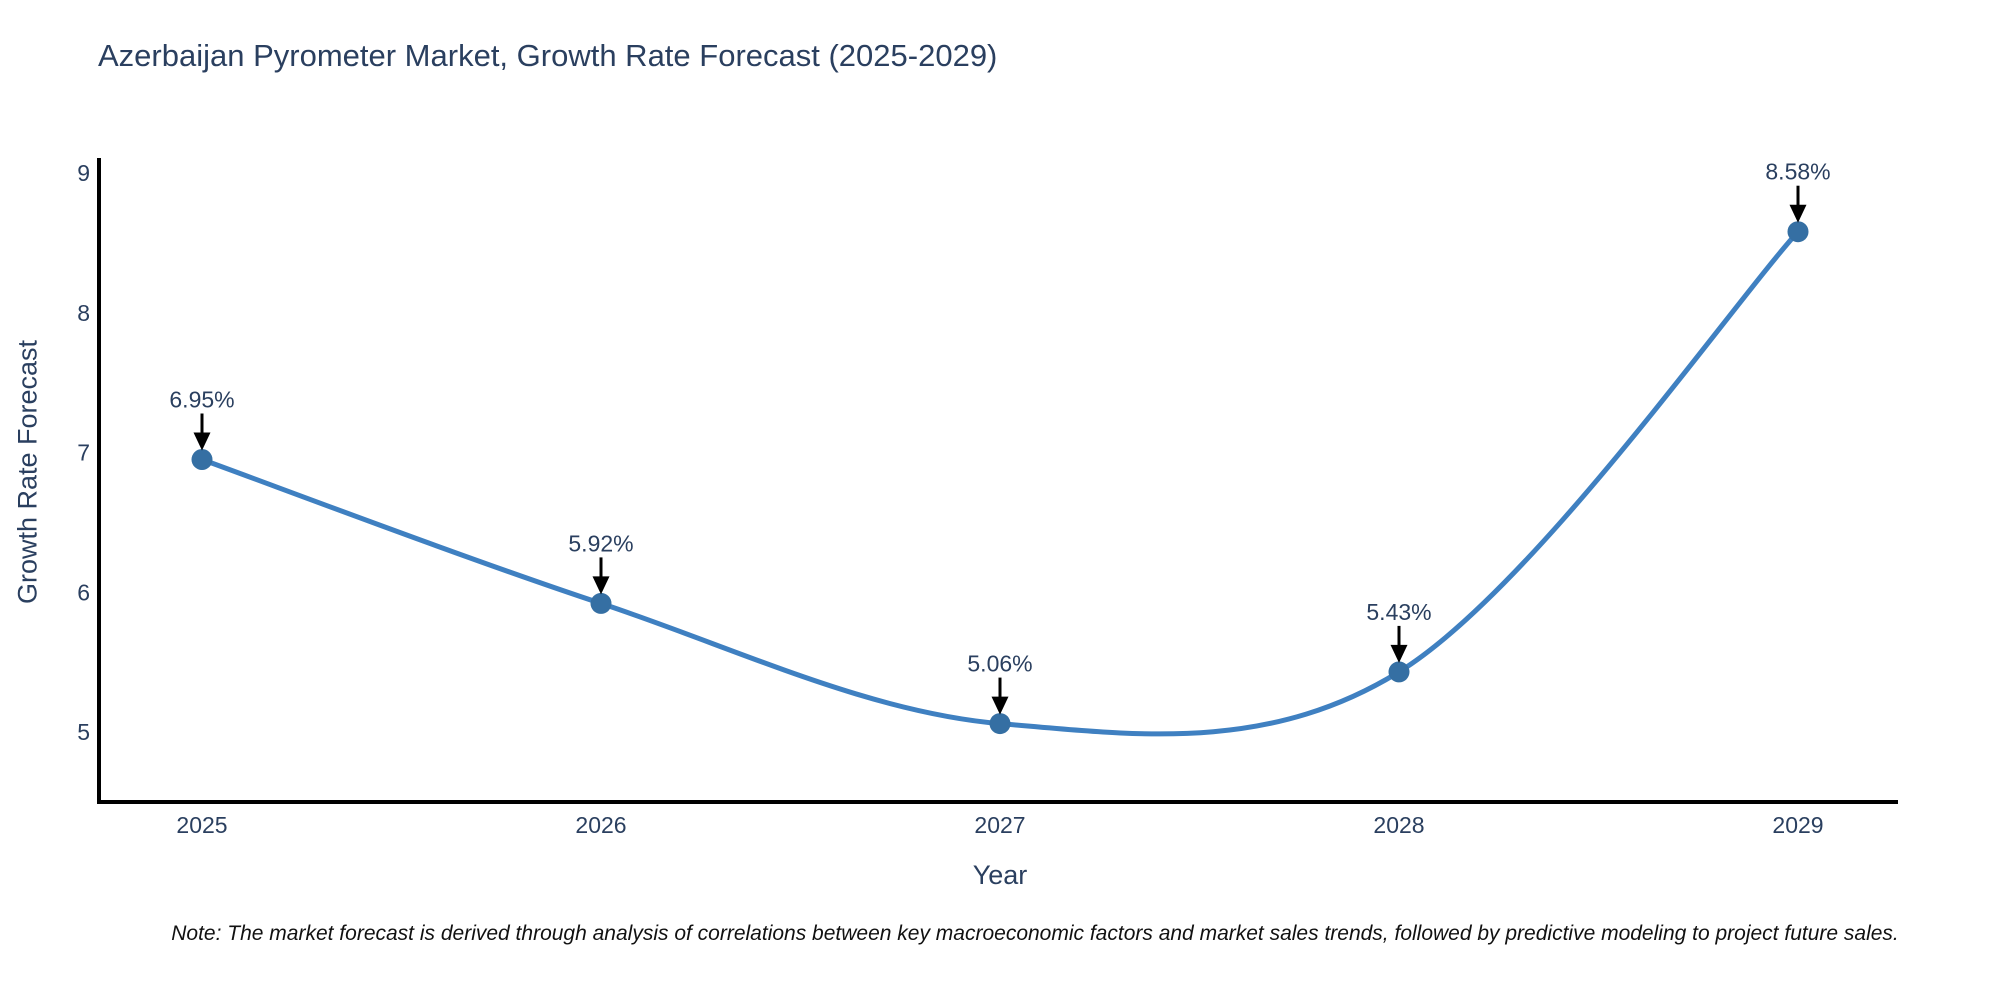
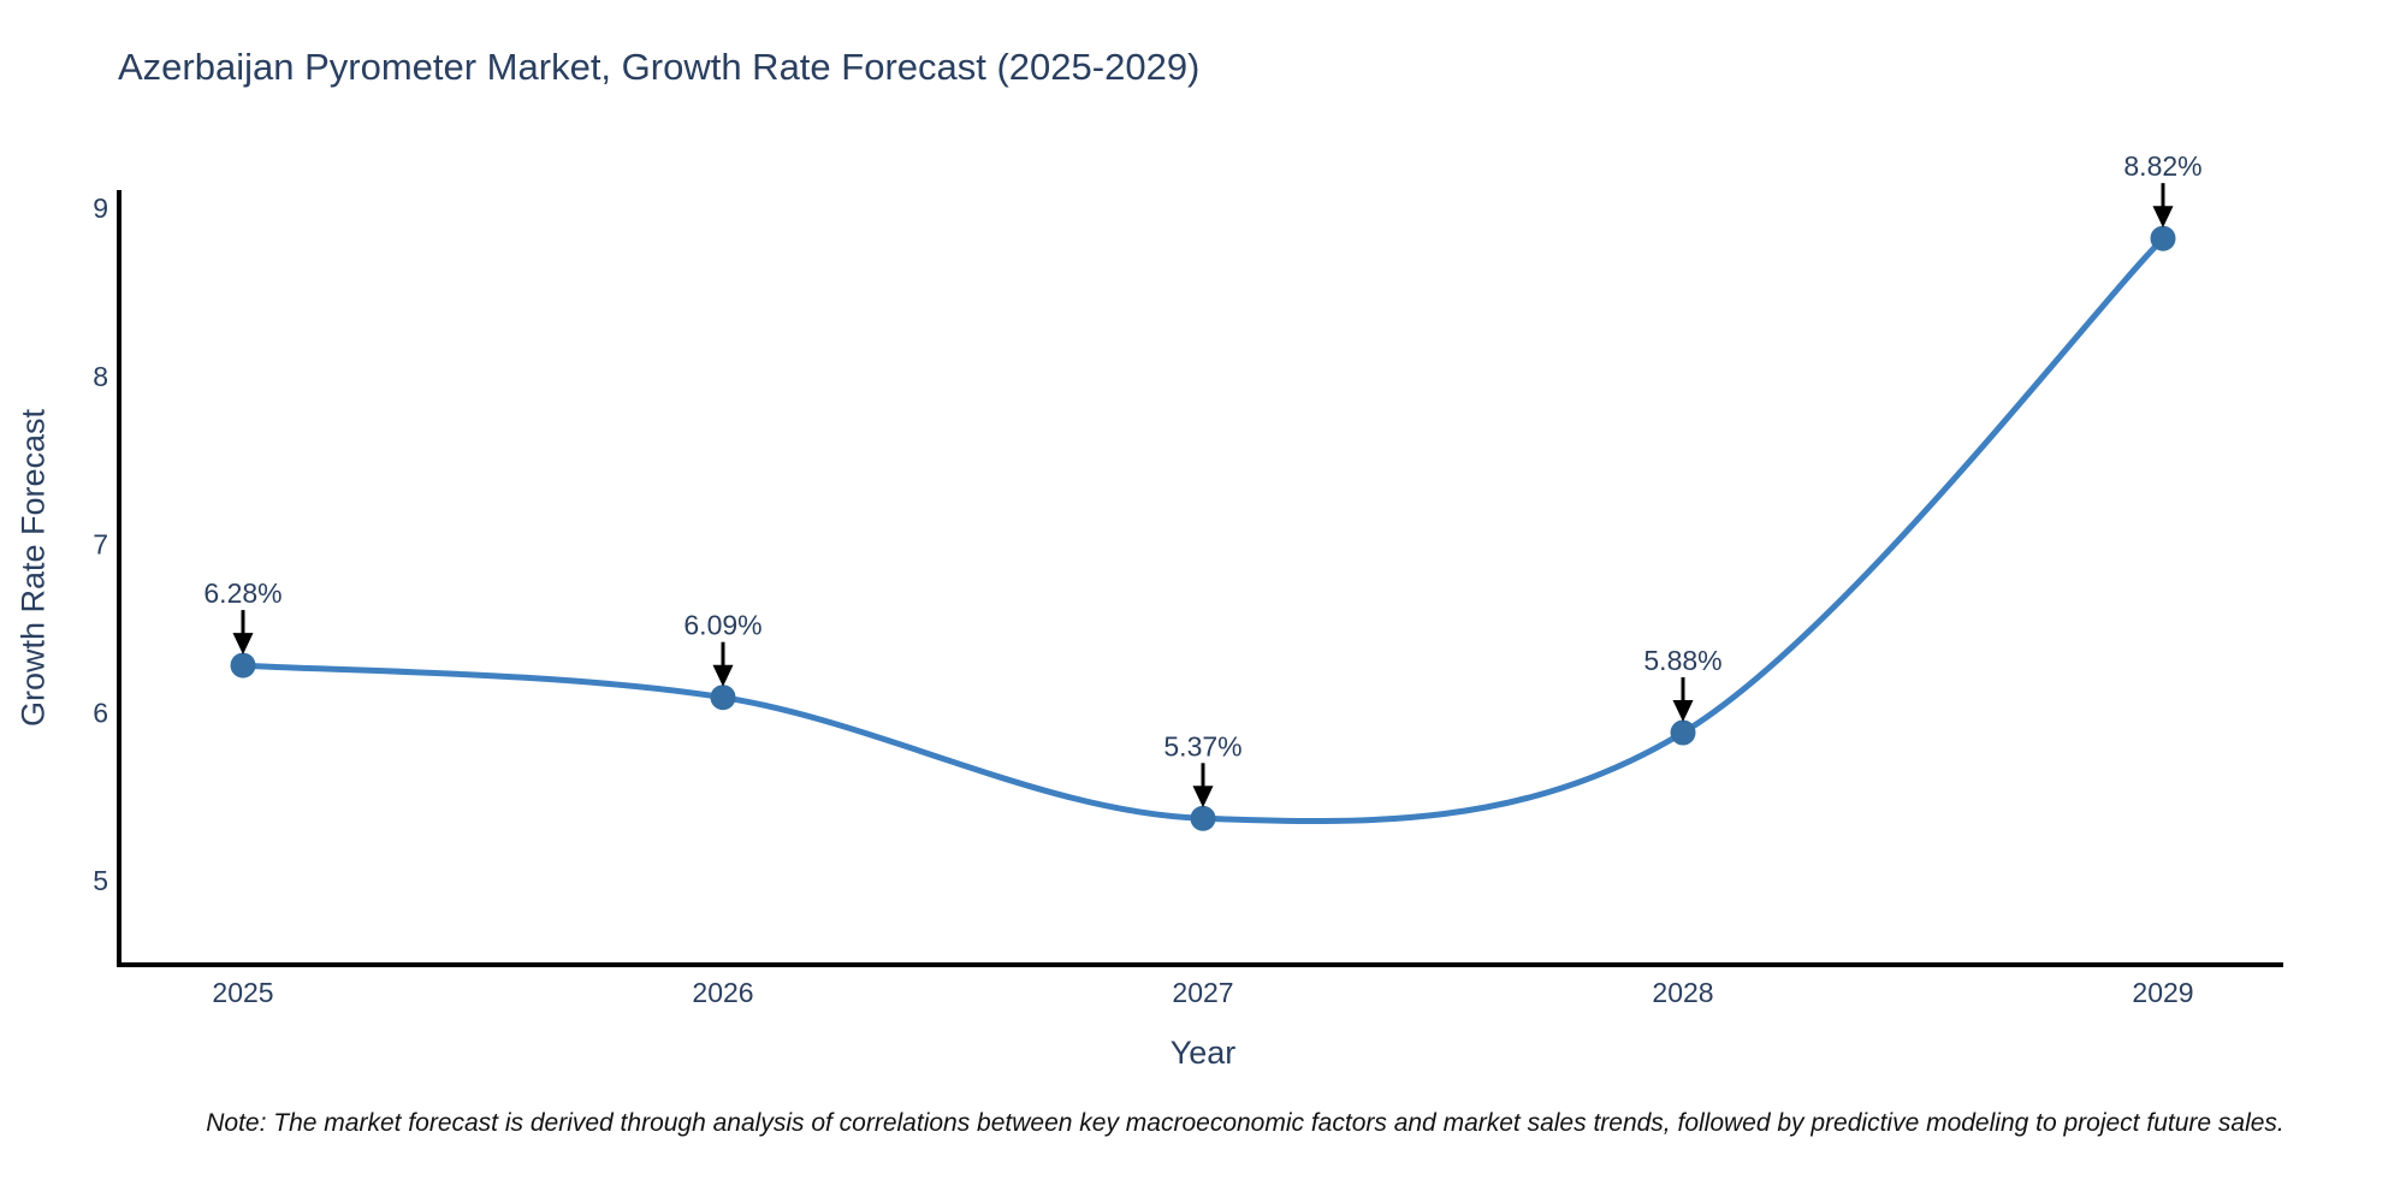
2025: 6.95% -> 6.28%
2026: 5.92% -> 6.09%
2027: 5.06% -> 5.37%
2028: 5.43% -> 5.88%
2029: 8.58% -> 8.82%
